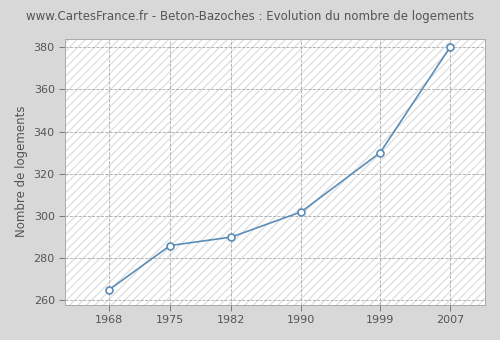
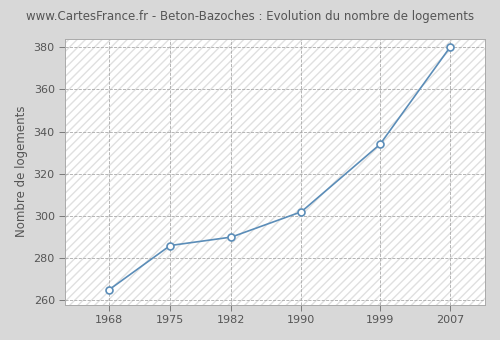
1999: 330 -> 334
